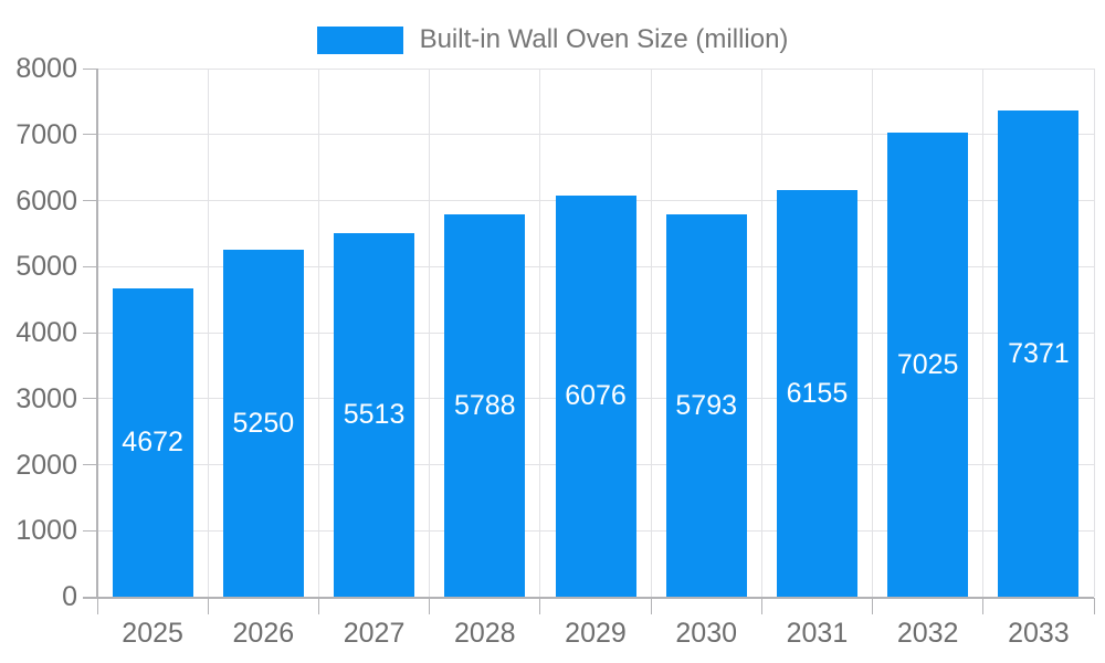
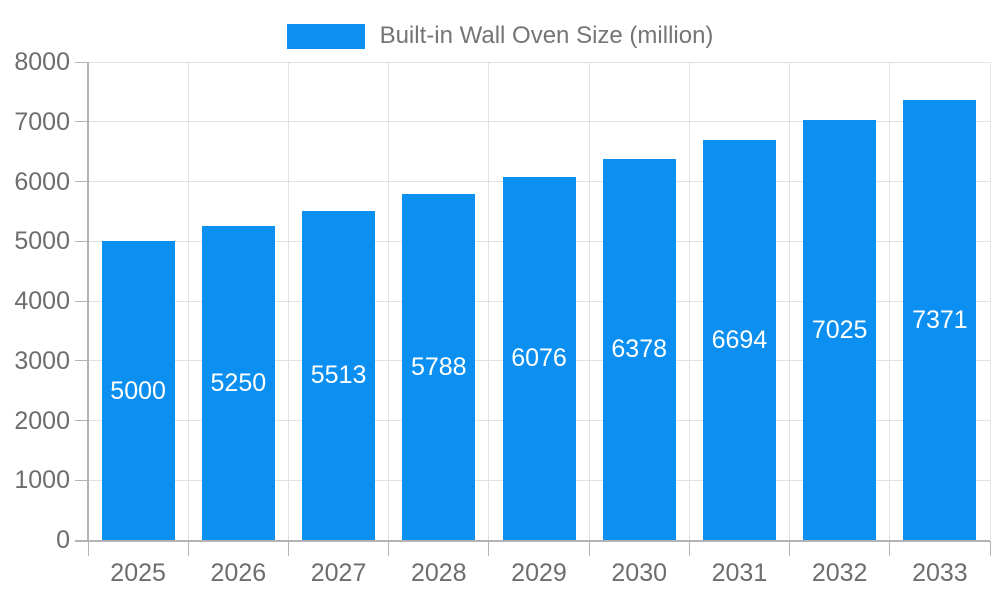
2025: 4672 -> 5000
2030: 5793 -> 6378
2031: 6155 -> 6694
